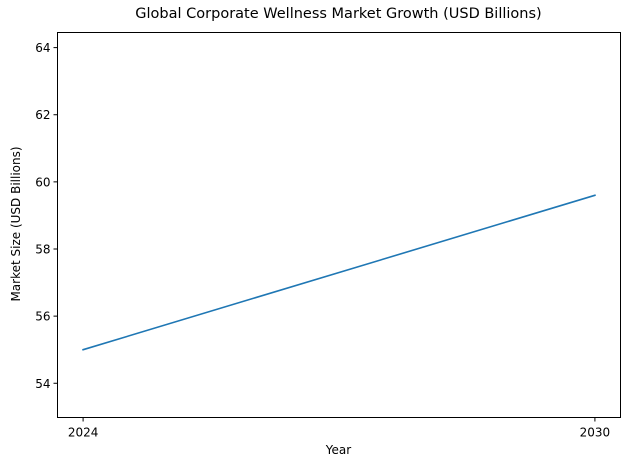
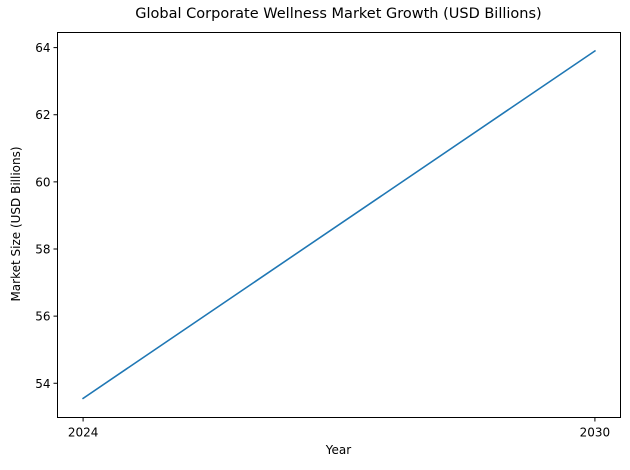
2024: 55.0 -> 53.5
2030: 59.6 -> 63.9
